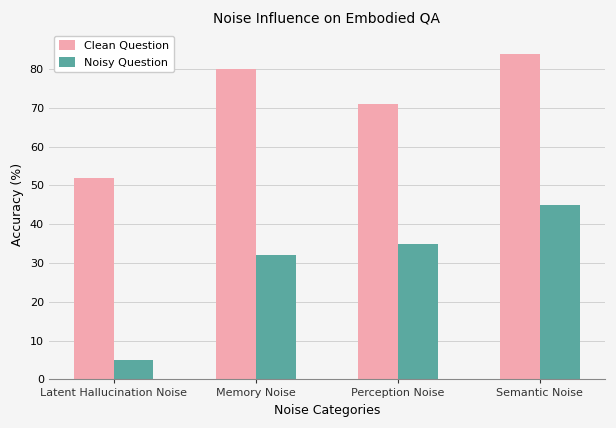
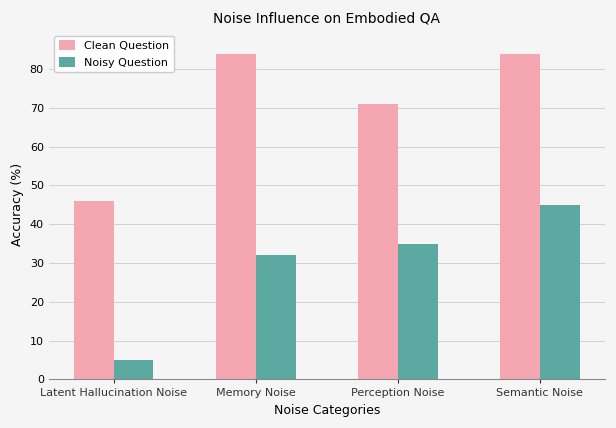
Clean Question/Latent Hallucination Noise: 52 -> 46
Clean Question/Memory Noise: 80 -> 84
